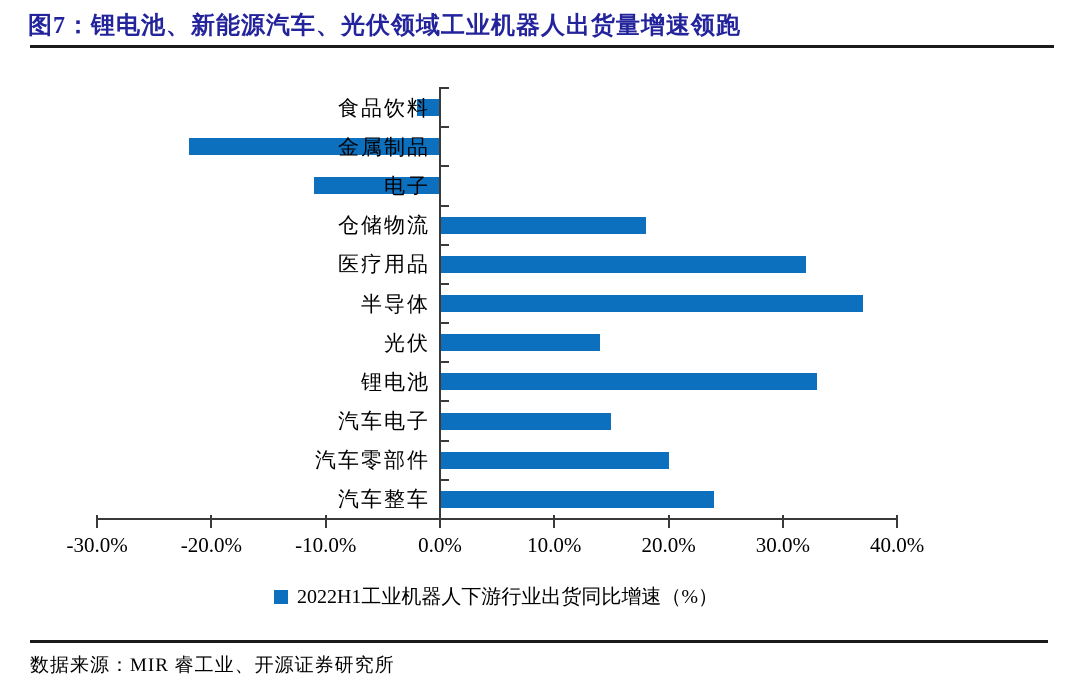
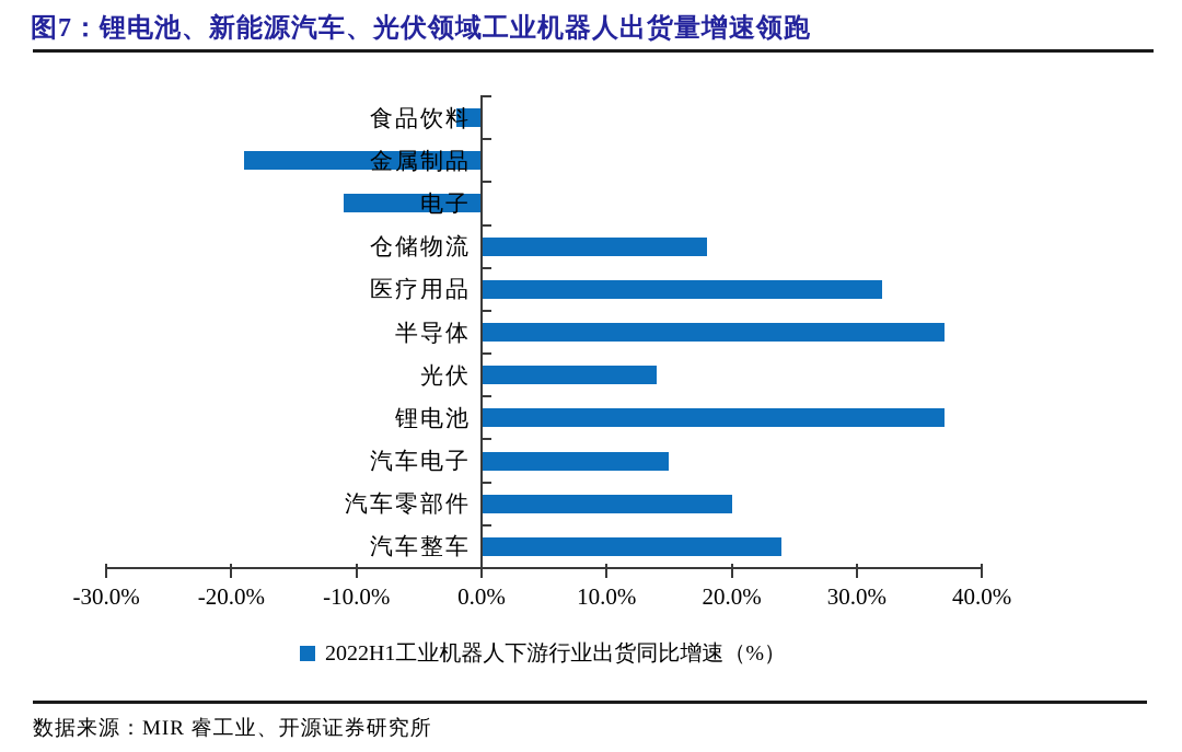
金属制品: -22% -> -19%
锂电池: 33% -> 37%
